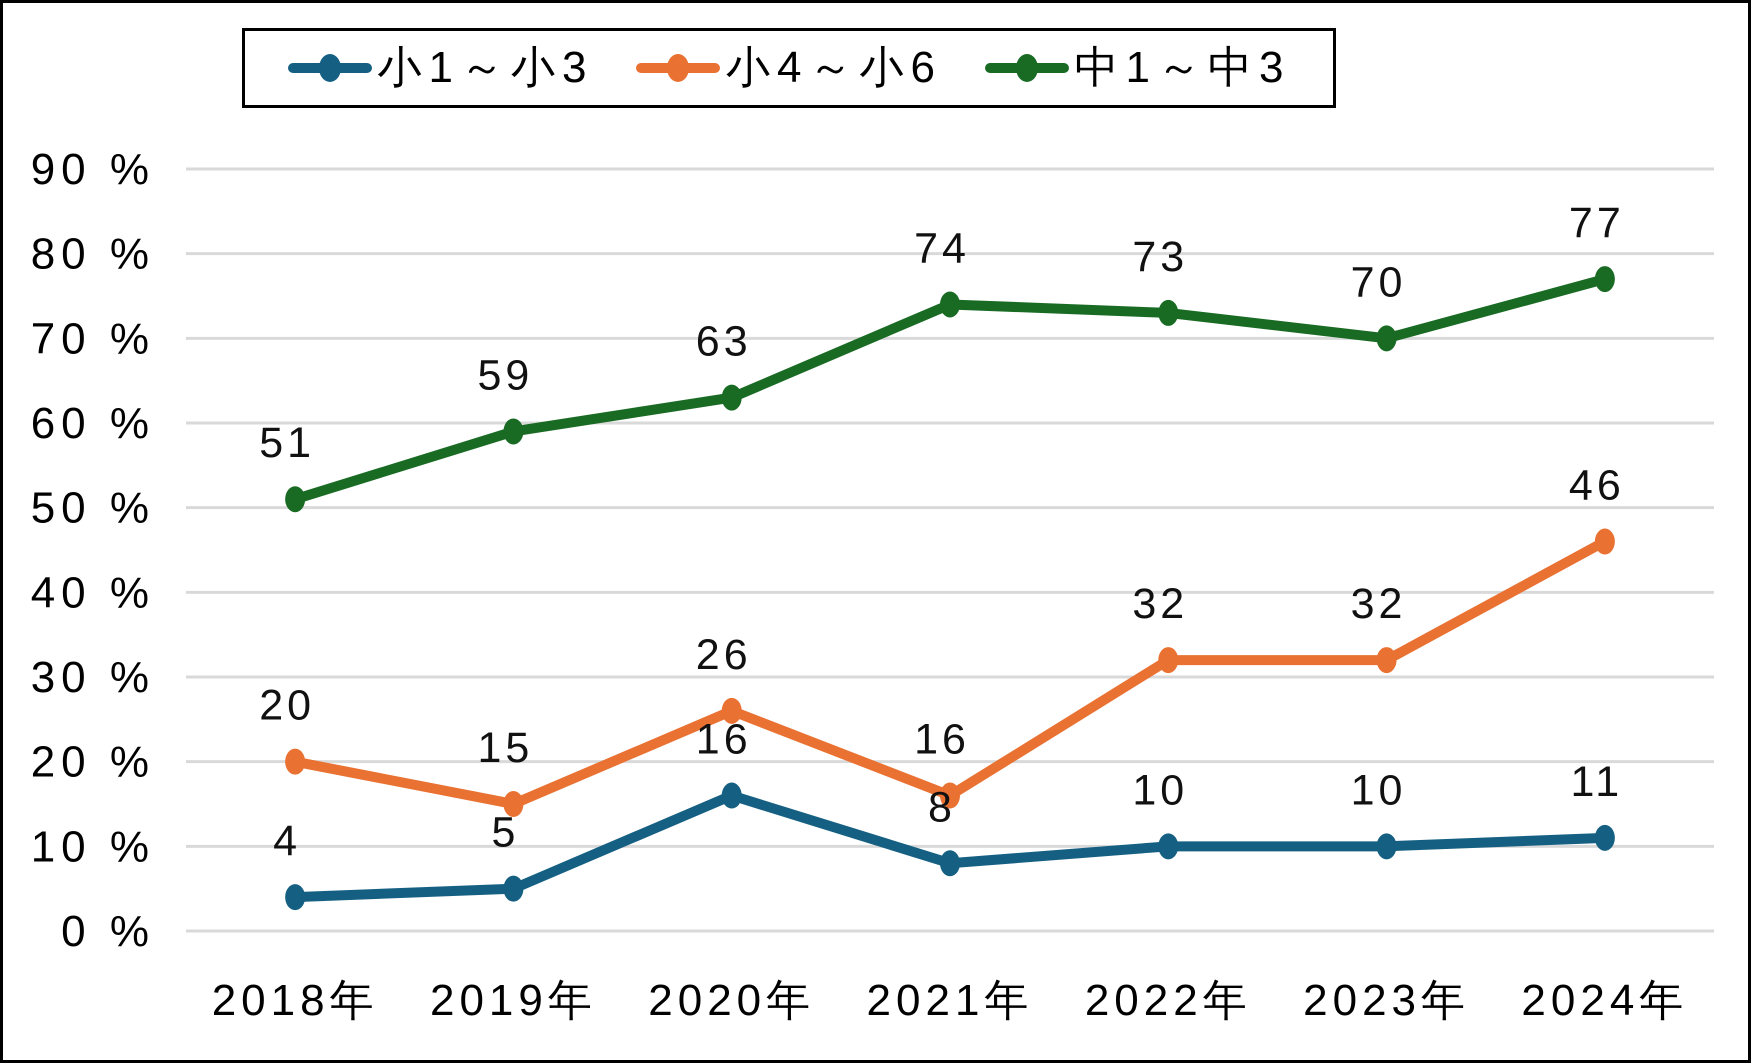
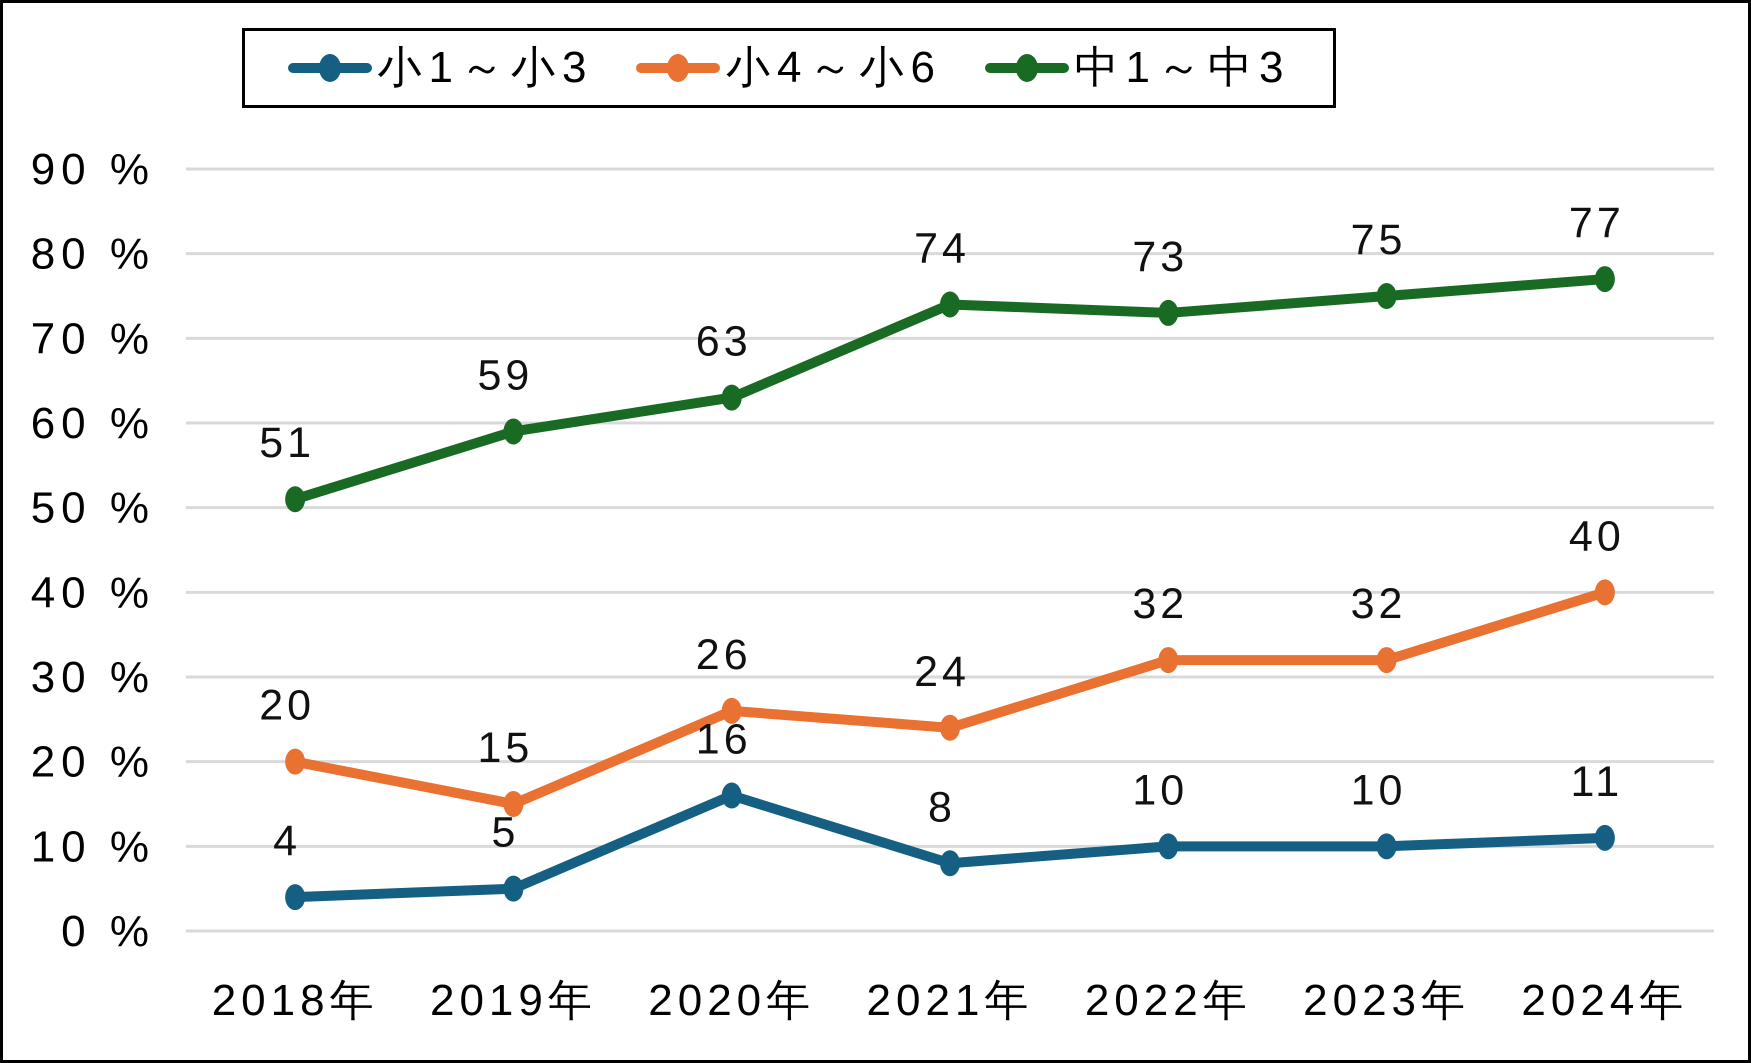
小4～小6/2021年: 16 -> 24
中1～中3/2023年: 70 -> 75
小4～小6/2024年: 46 -> 40
